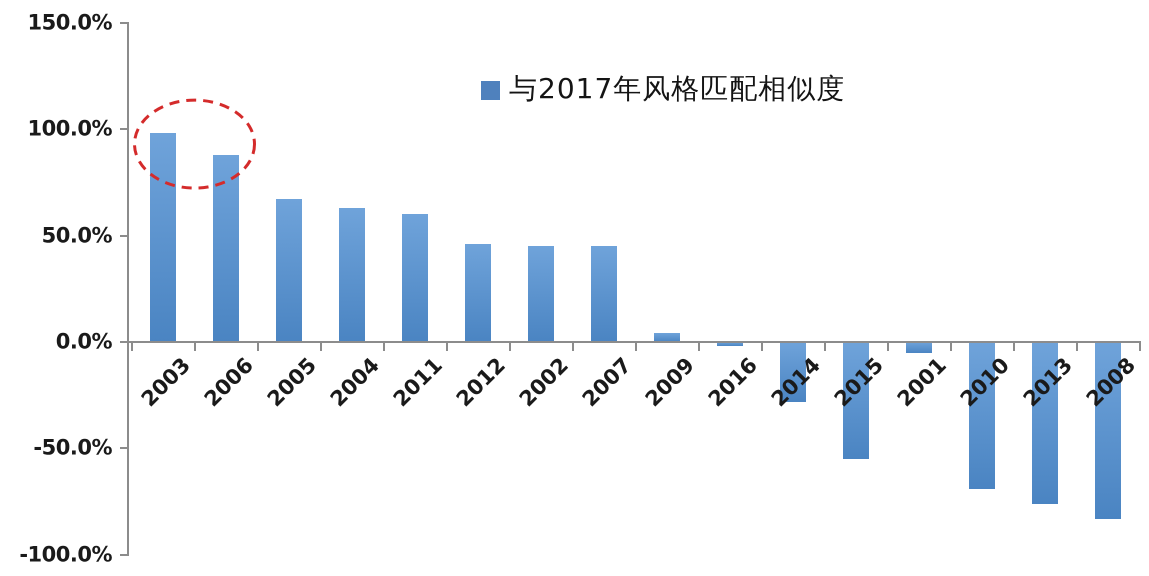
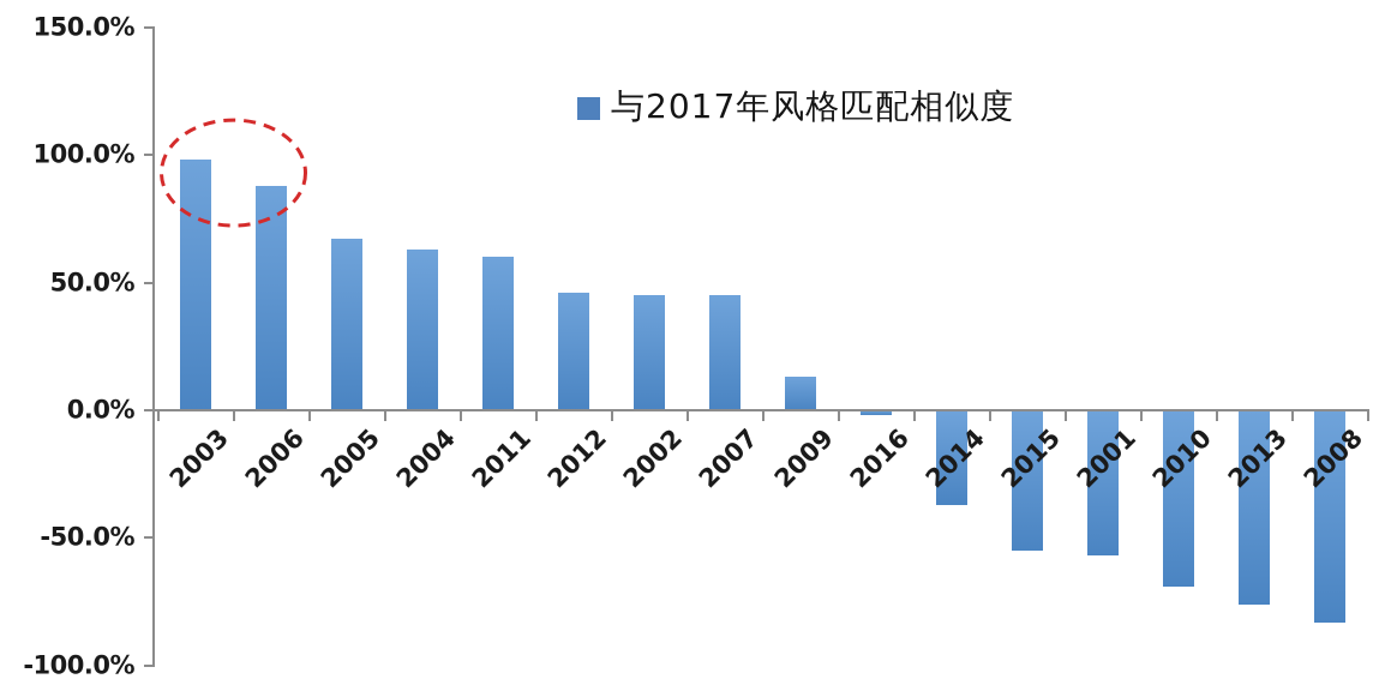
2009: 4% -> 13%
2014: -28% -> -37%
2001: -5% -> -57%
